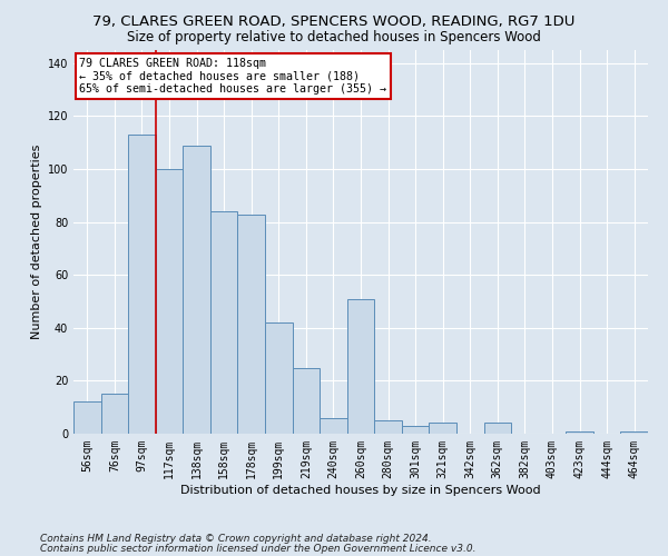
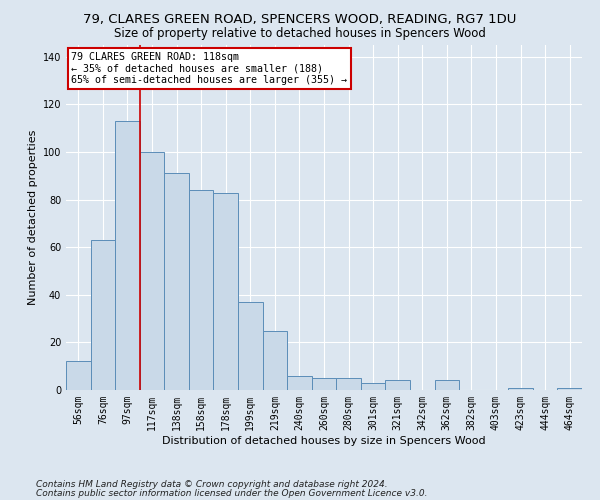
76sqm: 15 -> 63
138sqm: 109 -> 91
199sqm: 42 -> 37
260sqm: 51 -> 5
